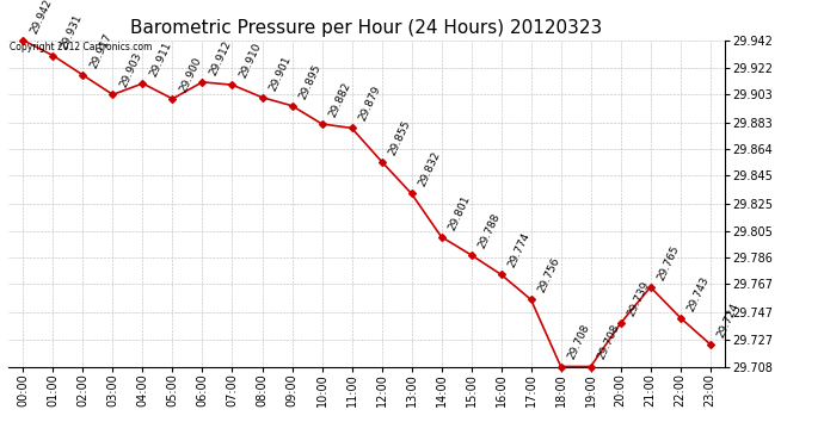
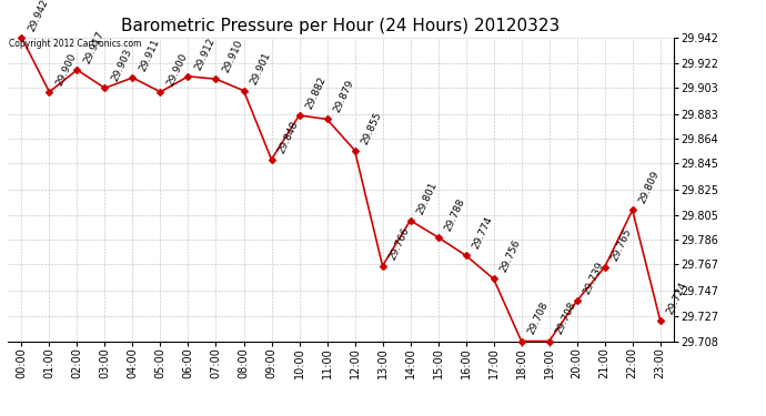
01:00: 29.931 -> 29.900
09:00: 29.895 -> 29.848
13:00: 29.832 -> 29.766
22:00: 29.743 -> 29.809
